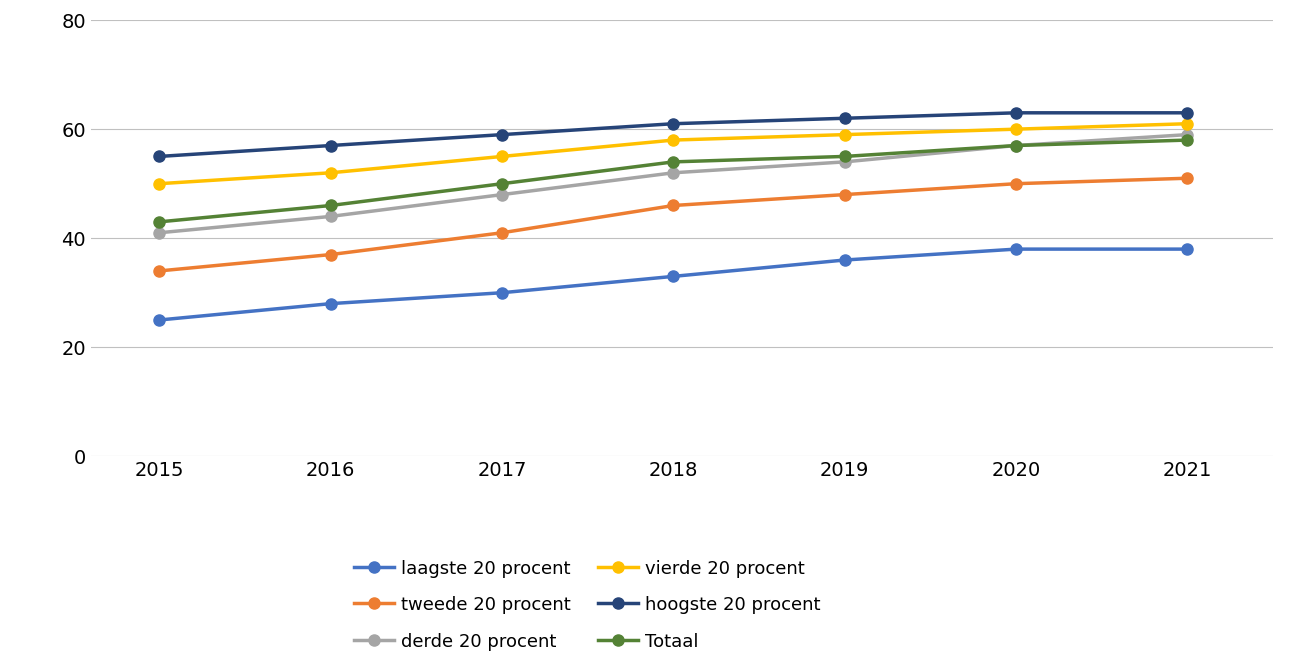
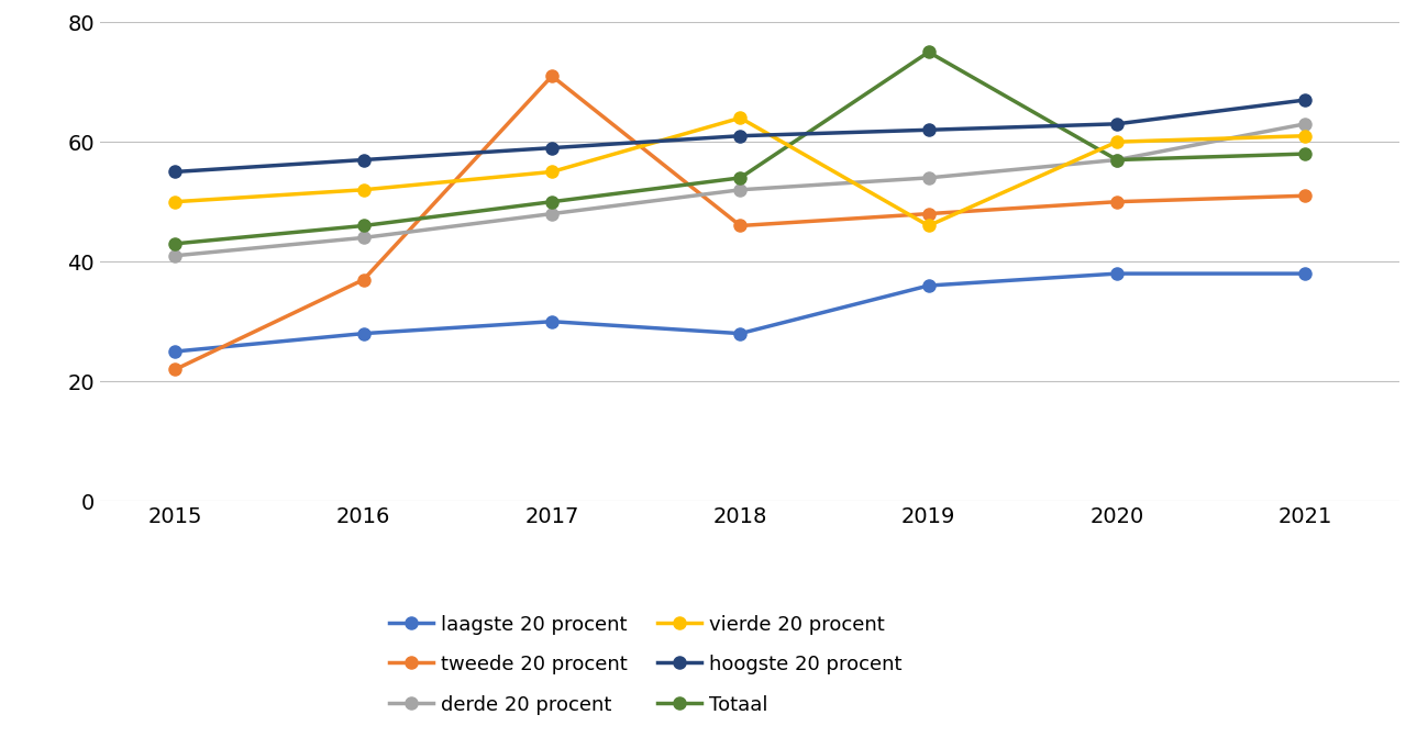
tweede 20 procent/2015: 34 -> 22
tweede 20 procent/2017: 41 -> 71
laagste 20 procent/2018: 33 -> 28
vierde 20 procent/2018: 58 -> 64
vierde 20 procent/2019: 59 -> 46
Totaal/2019: 55 -> 75
derde 20 procent/2021: 59 -> 63
hoogste 20 procent/2021: 63 -> 67
